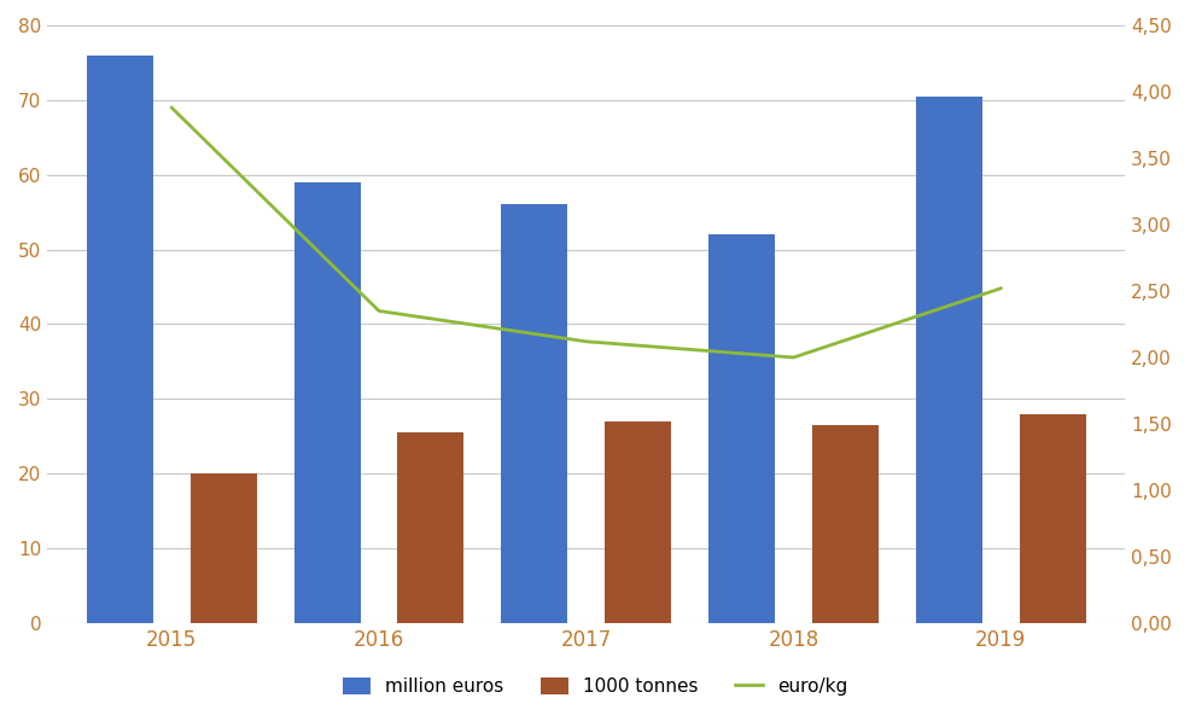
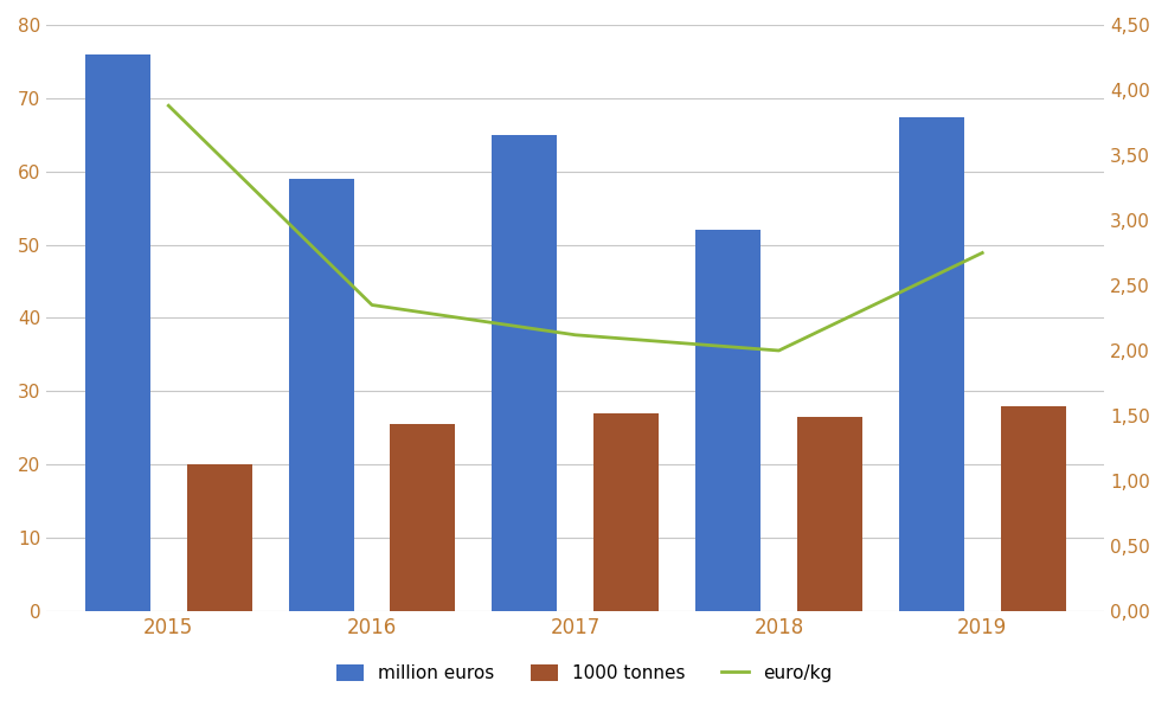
million euros/2017: 56.0 -> 65.0
million euros/2019: 70.5 -> 67.4
euro/kg/2019: 2,52 -> 2,75
